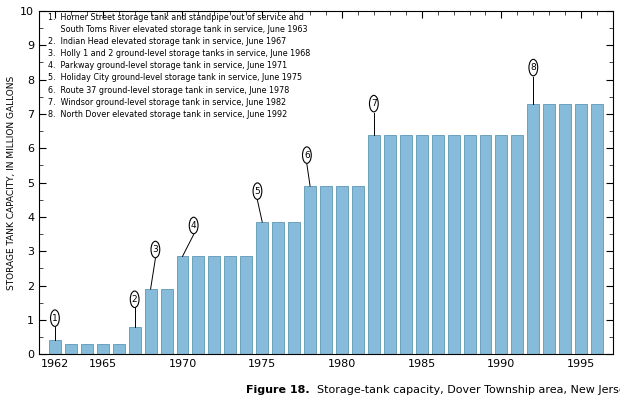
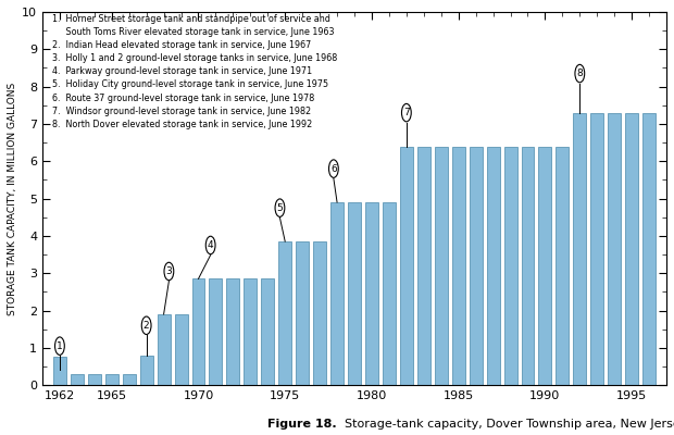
1962: 0.40 -> 0.75
